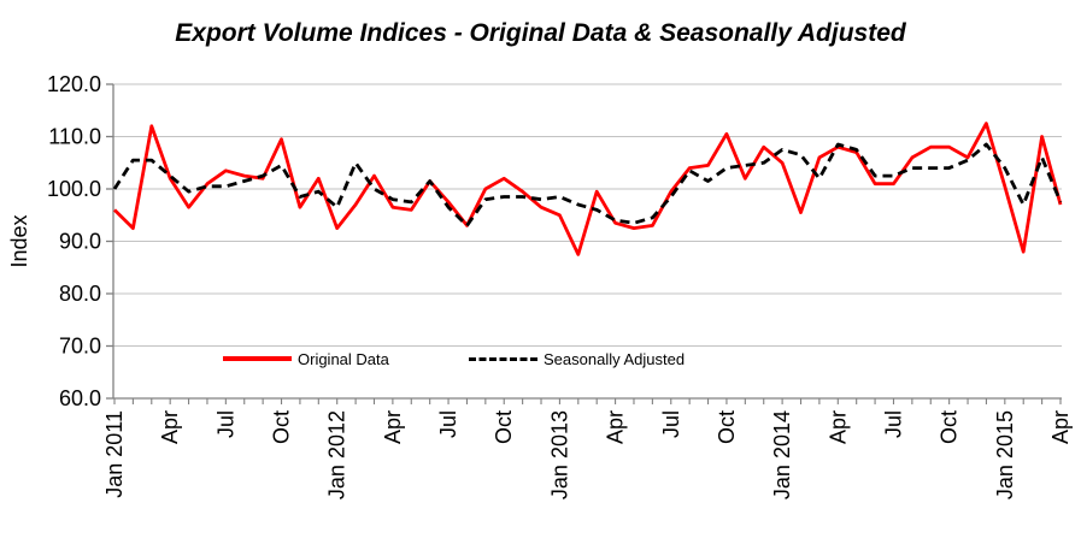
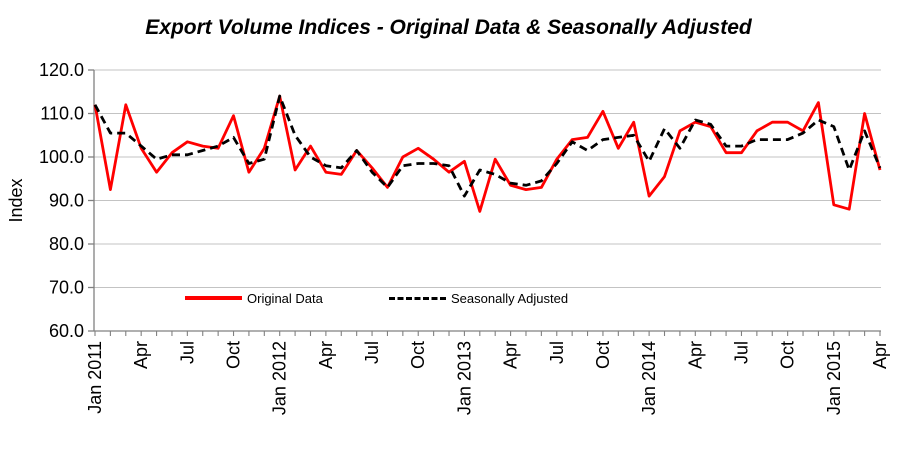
Original Data/Jan 2011: 96 -> 112
Seasonally Adjusted/Jan 2011: 100 -> 112
Original Data/Jan 2012: 92 -> 114
Seasonally Adjusted/Jan 2012: 96 -> 114
Original Data/Jan 2013: 95 -> 99
Seasonally Adjusted/Jan 2013: 98 -> 91
Original Data/Jan 2014: 105 -> 91
Seasonally Adjusted/Jan 2014: 108 -> 99
Original Data/Jan 2015: 100 -> 89
Seasonally Adjusted/Jan 2015: 104 -> 107
